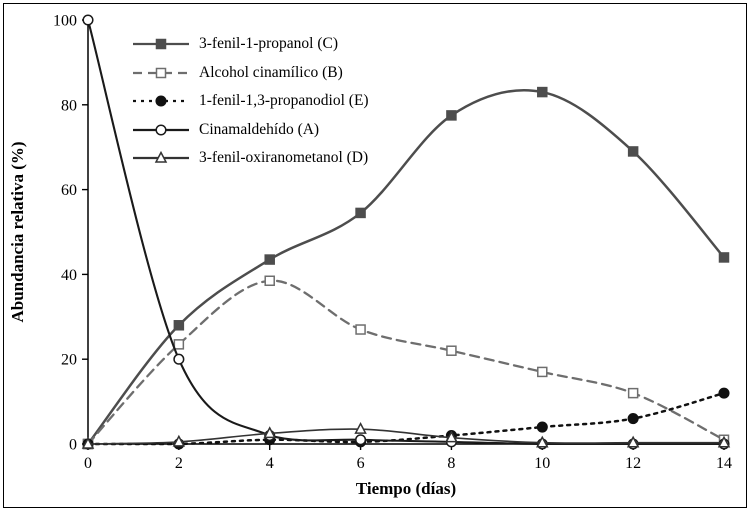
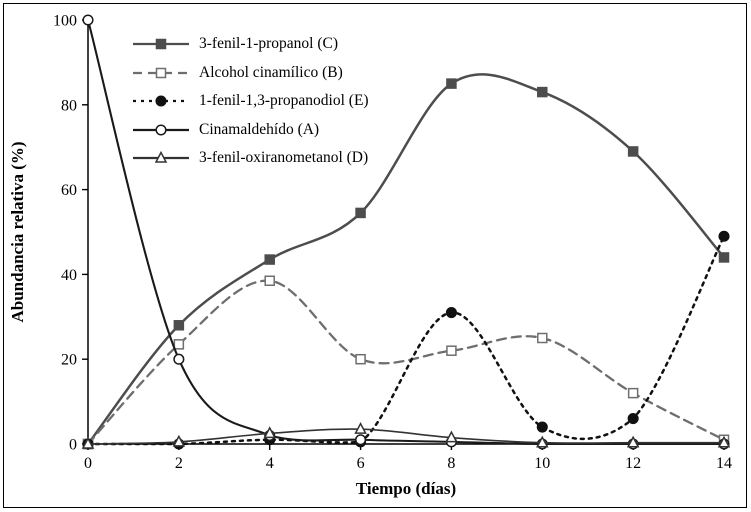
Alcohol cinamílico (B)/6: 27 -> 20
3-fenil-1-propanol (C)/8: 78 -> 85
1-fenil-1,3-propanodiol (E)/8: 2 -> 31
Alcohol cinamílico (B)/10: 17 -> 25
1-fenil-1,3-propanodiol (E)/14: 12 -> 49
